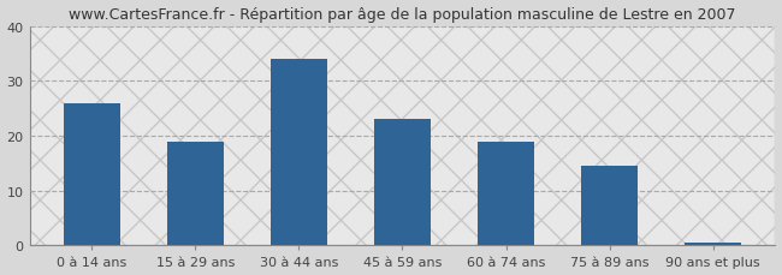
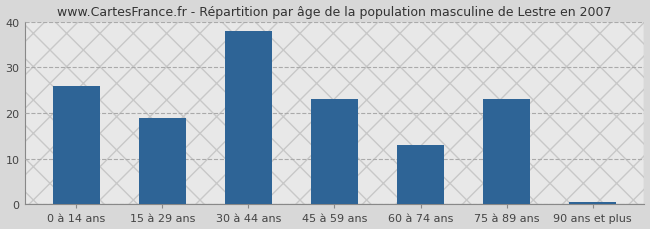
30 à 44 ans: 34.0 -> 38.0
60 à 74 ans: 19.0 -> 13.0
75 à 89 ans: 14.5 -> 23.0
